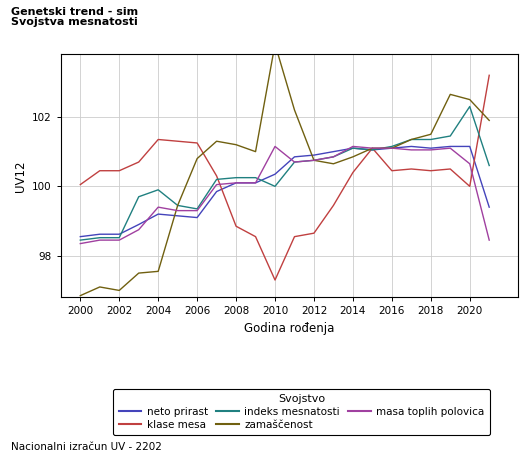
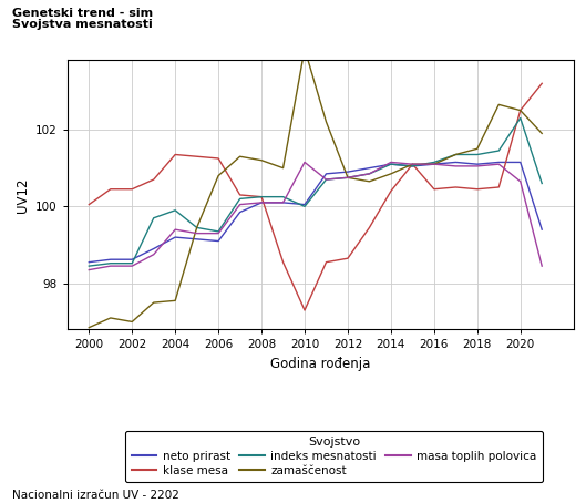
klase mesa/2008: 98.85 -> 100.25
neto prirast/2010: 100.35 -> 100.05
klase mesa/2020: 100.00 -> 102.50
